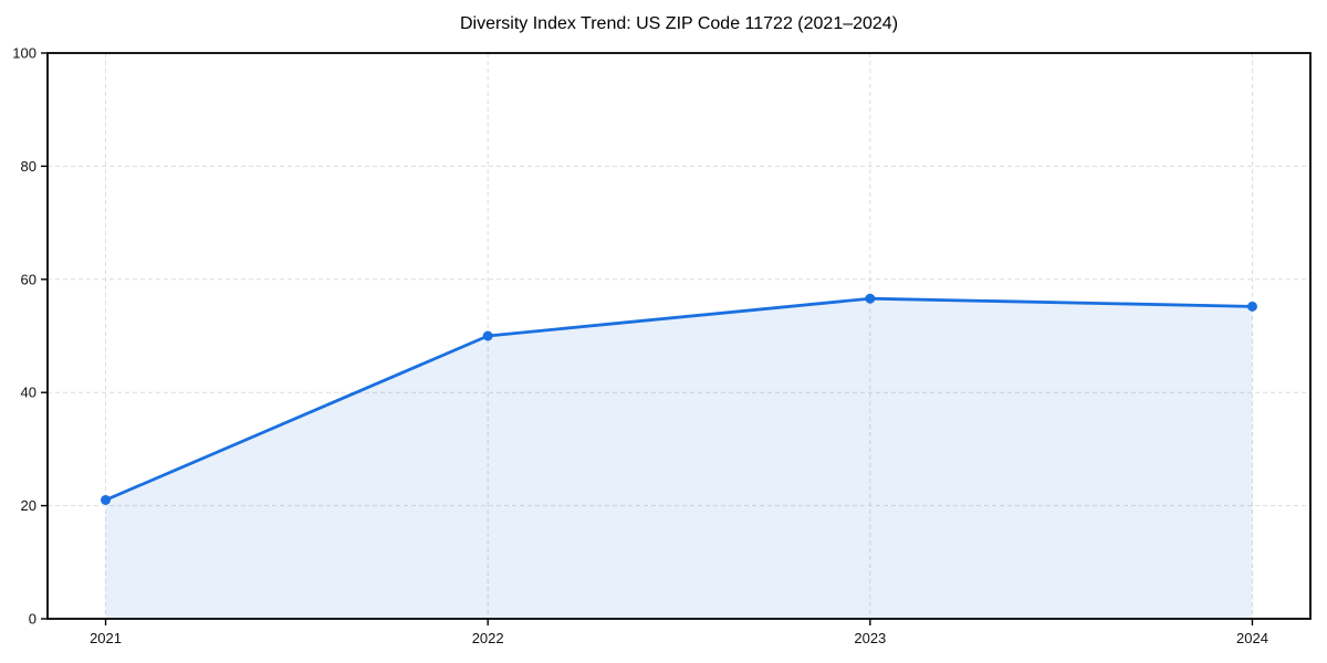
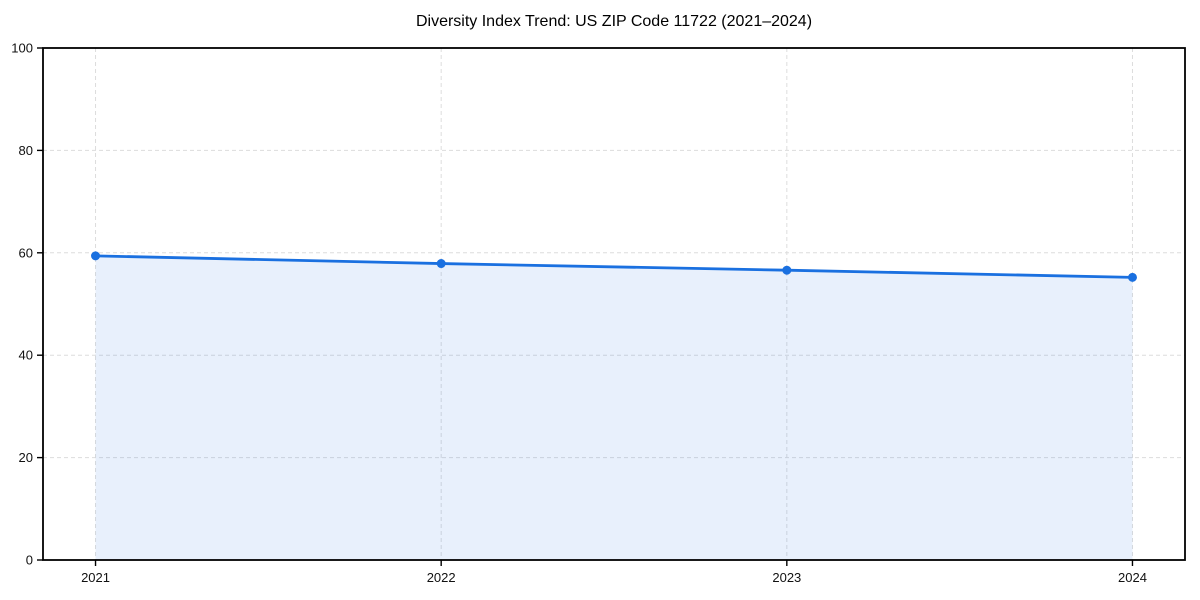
2021: 21 -> 59
2022: 50 -> 58
